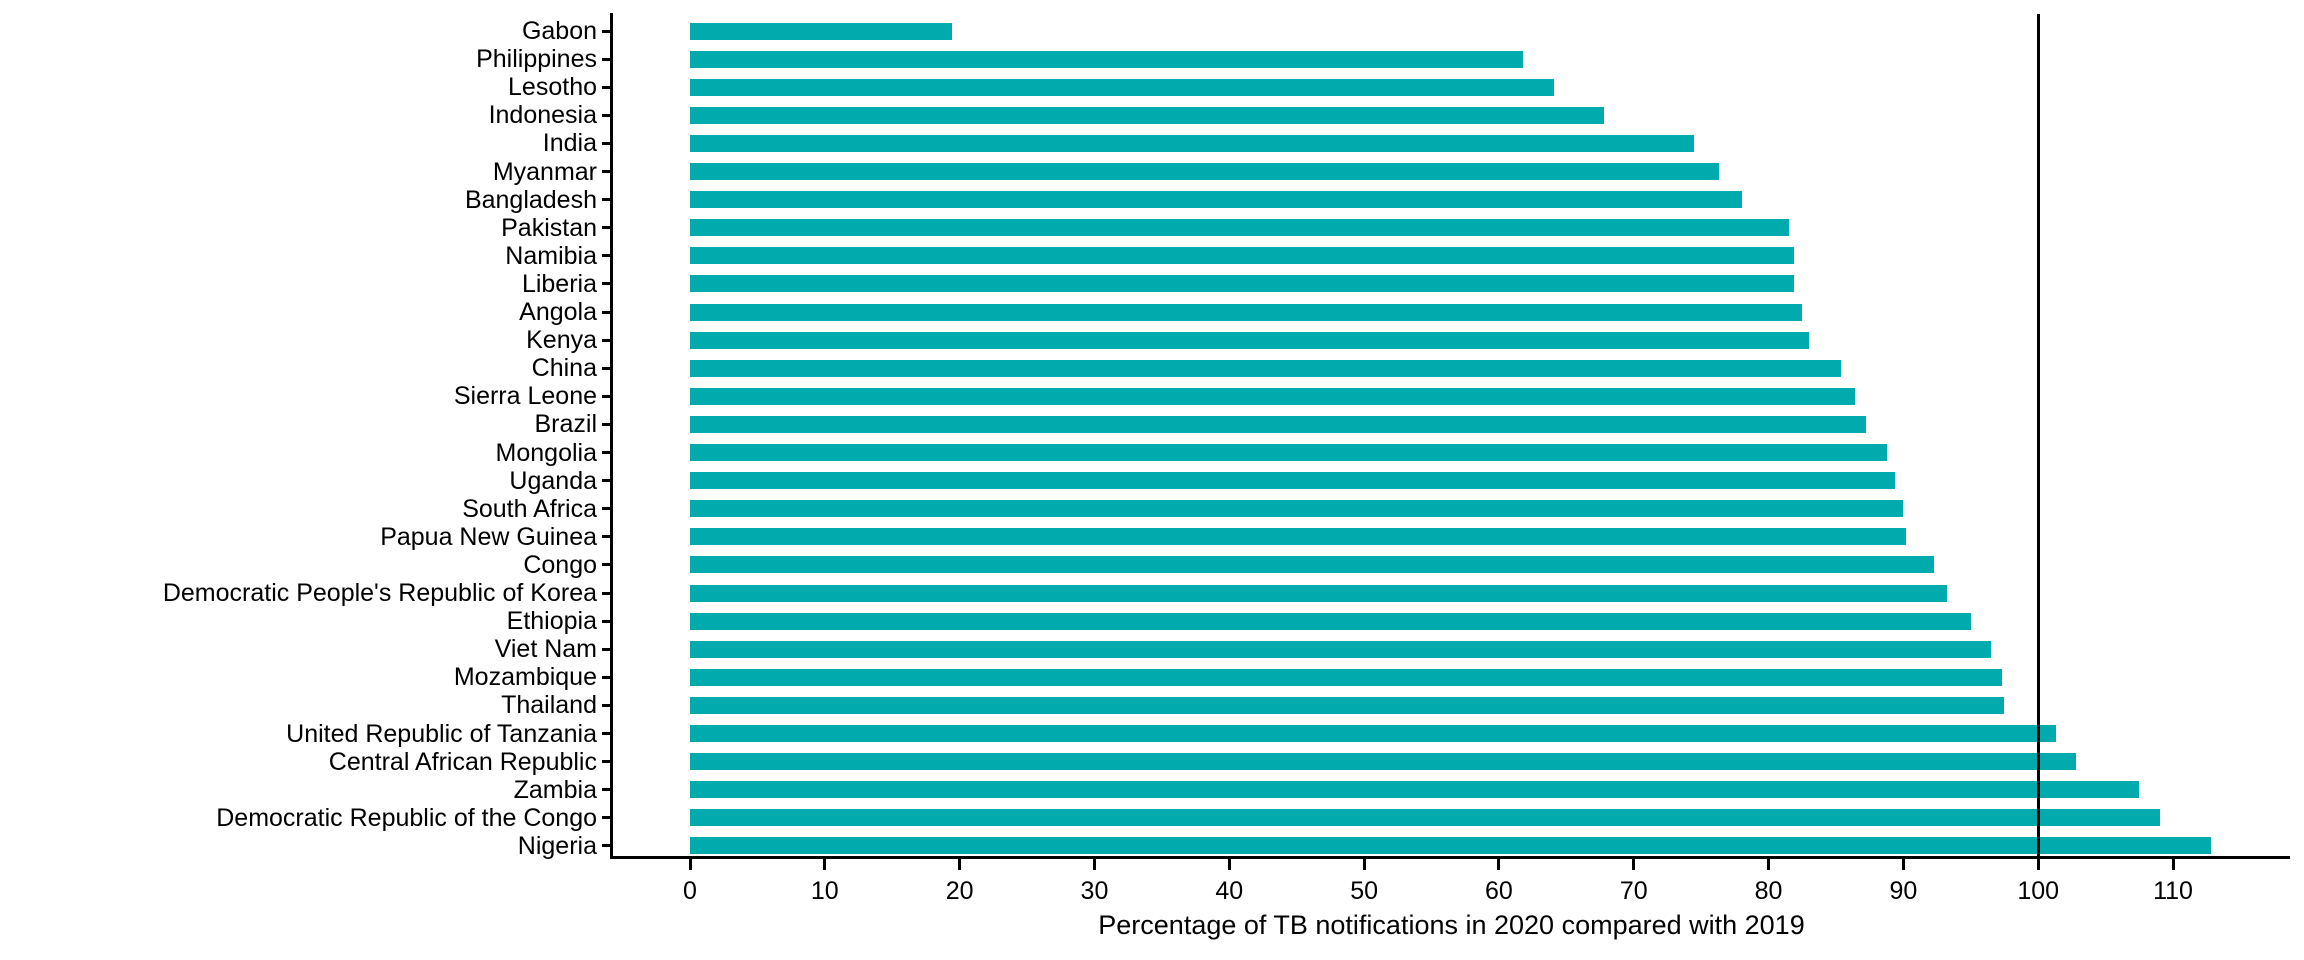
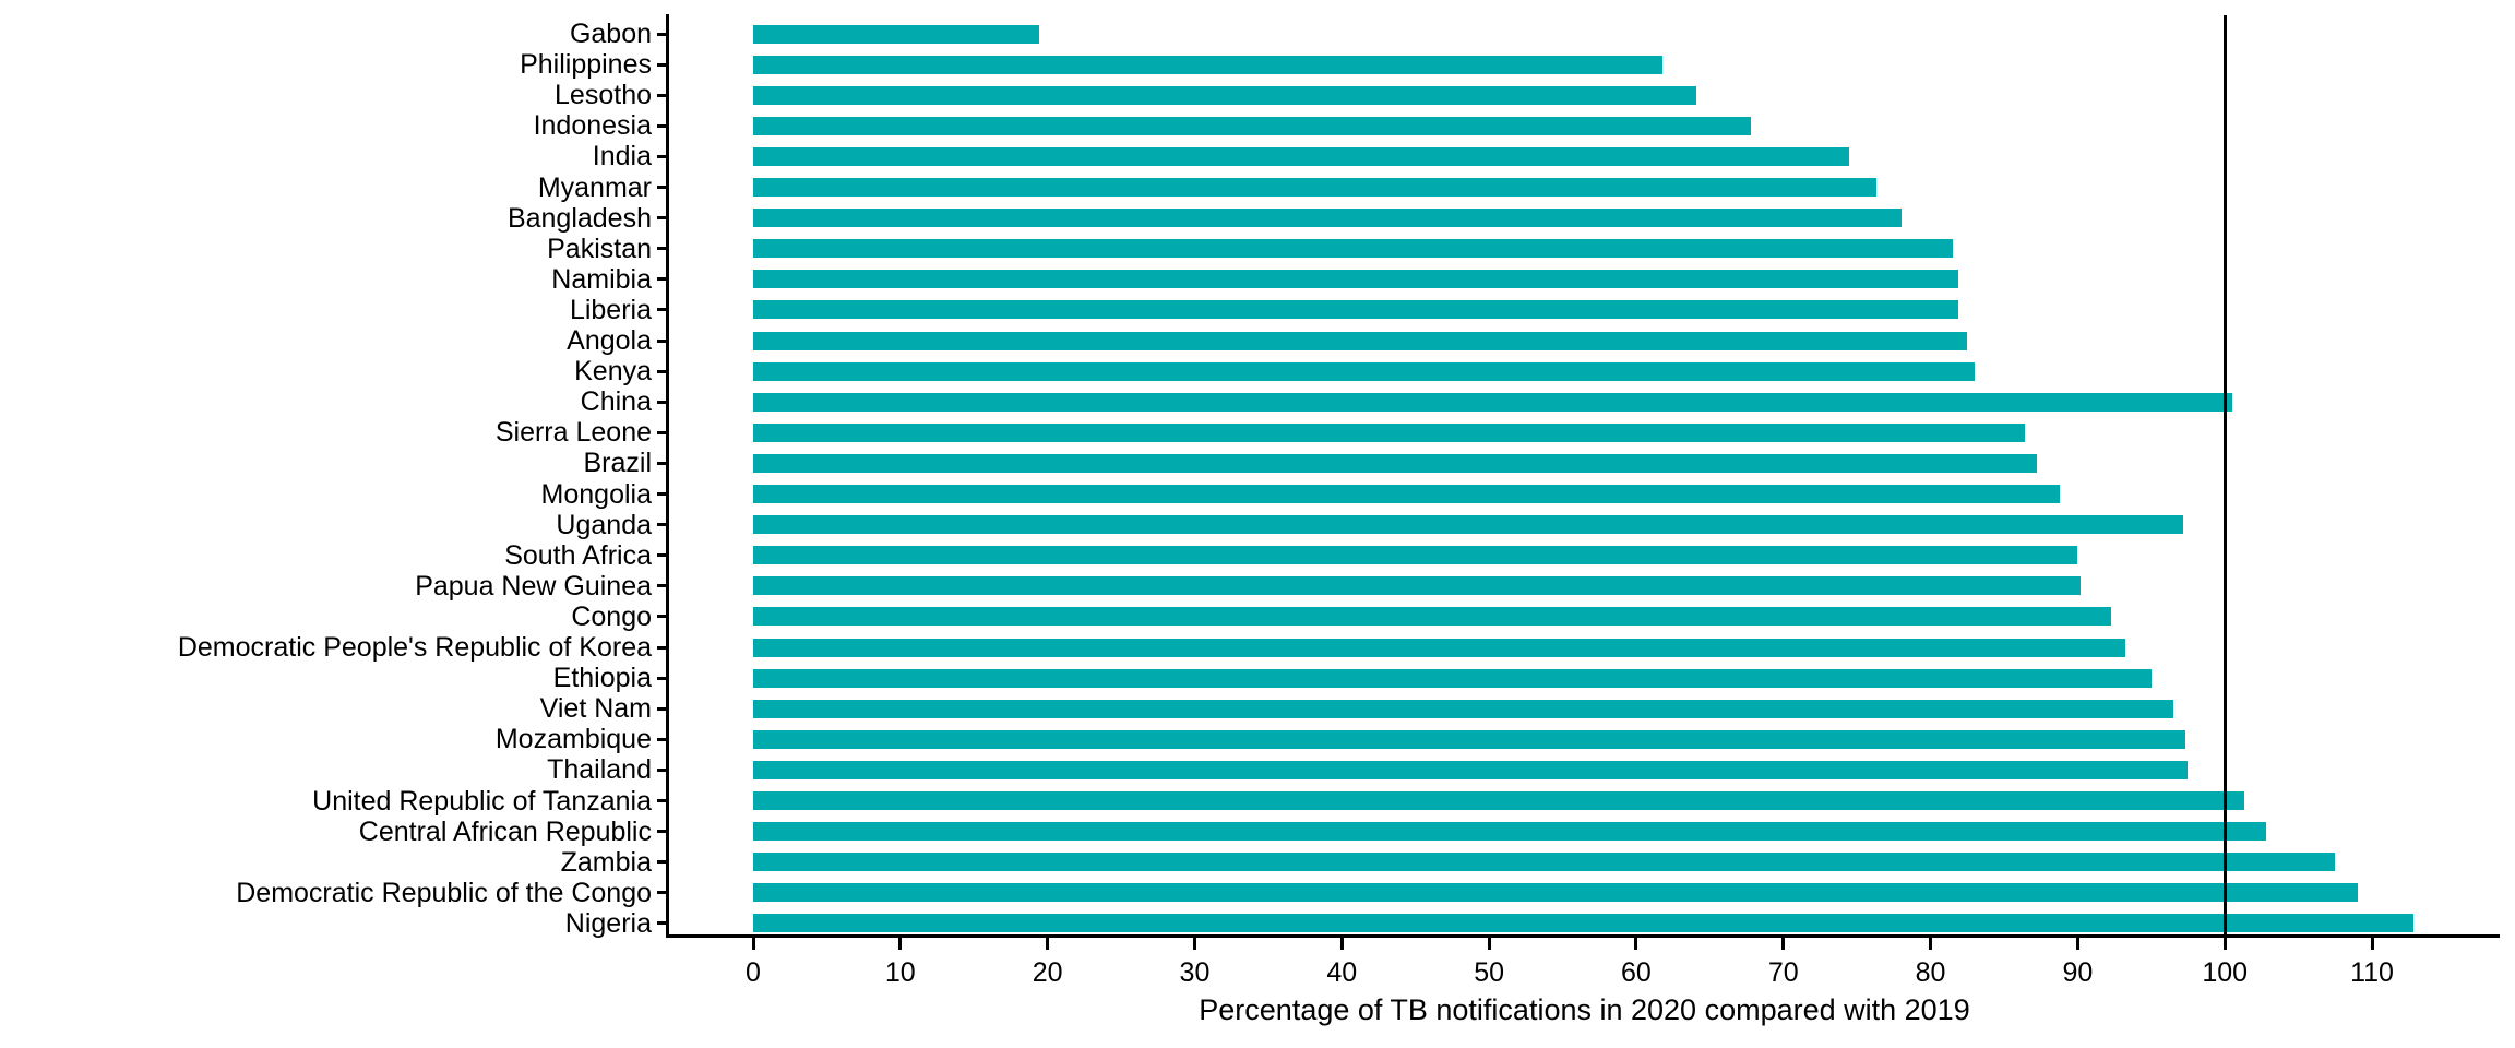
China: 85.4 -> 100.5
Uganda: 89.4 -> 97.2
